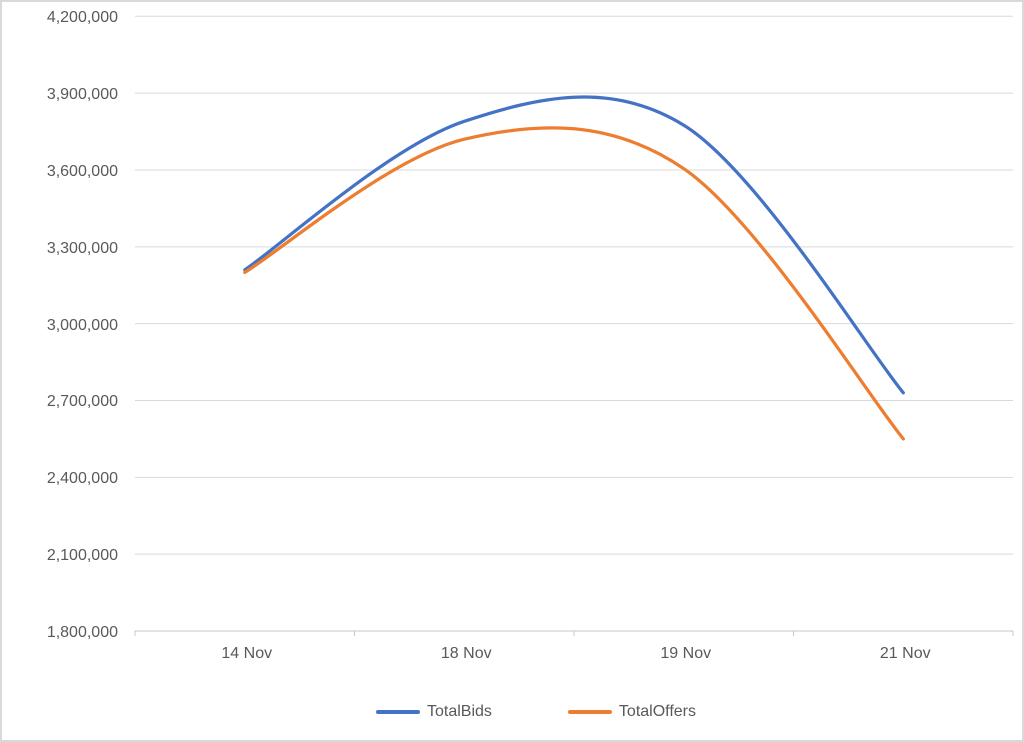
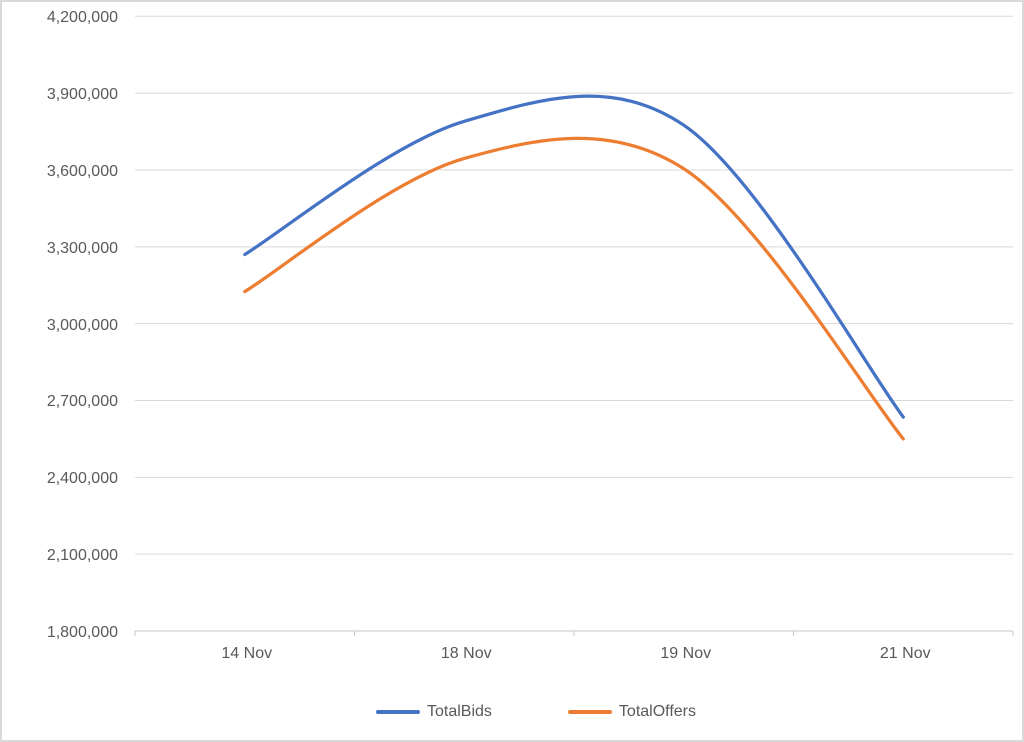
TotalBids/14 Nov: 3210000 -> 3270000
TotalOffers/14 Nov: 3200000 -> 3120000
TotalOffers/18 Nov: 3720000 -> 3640000
TotalBids/21 Nov: 2730000 -> 2640000
